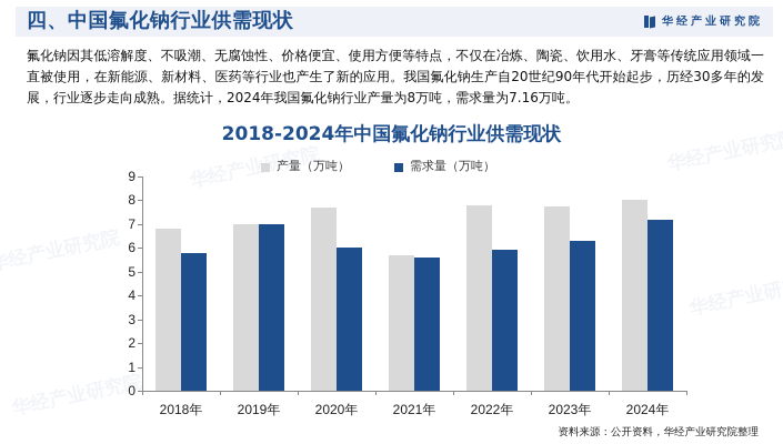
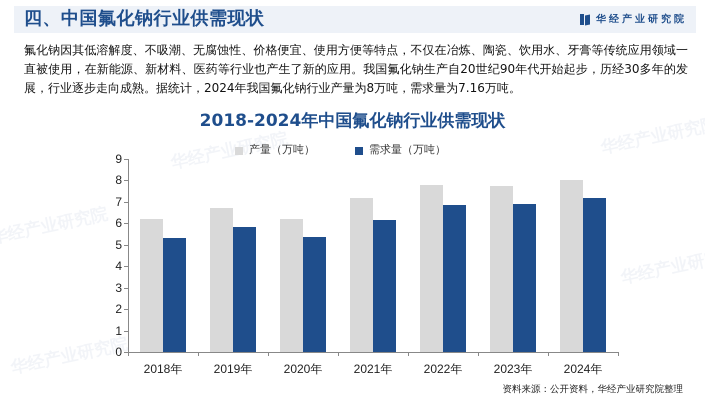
产量（万吨）/2018年: 6.8 -> 6.2
需求量（万吨）/2018年: 5.8 -> 5.3
产量（万吨）/2019年: 7.0 -> 6.7
需求量（万吨）/2019年: 7.0 -> 5.8
产量（万吨）/2020年: 7.7 -> 6.2
需求量（万吨）/2020年: 6.0 -> 5.3
产量（万吨）/2021年: 5.7 -> 7.2
需求量（万吨）/2021年: 5.6 -> 6.2
需求量（万吨）/2022年: 5.9 -> 6.8
需求量（万吨）/2023年: 6.3 -> 6.9
